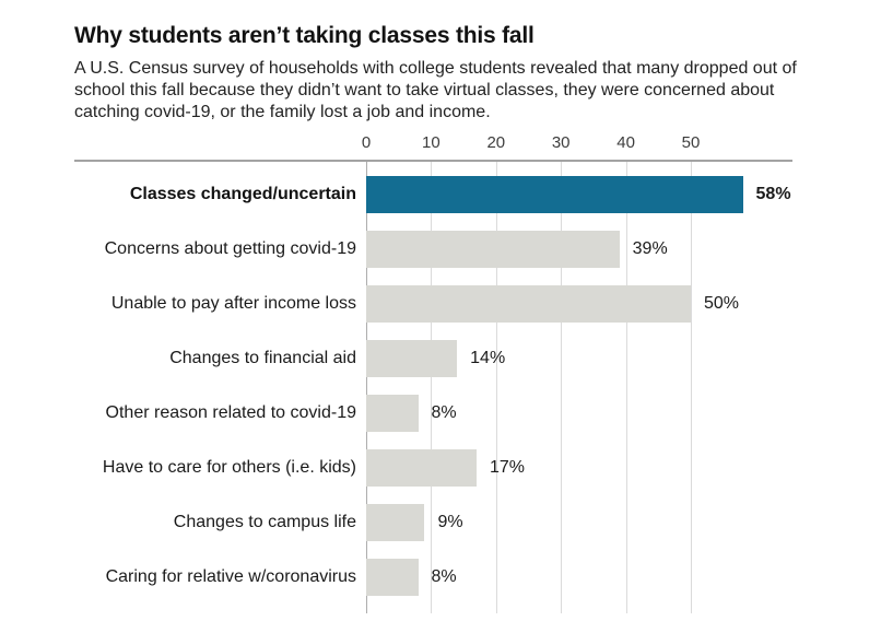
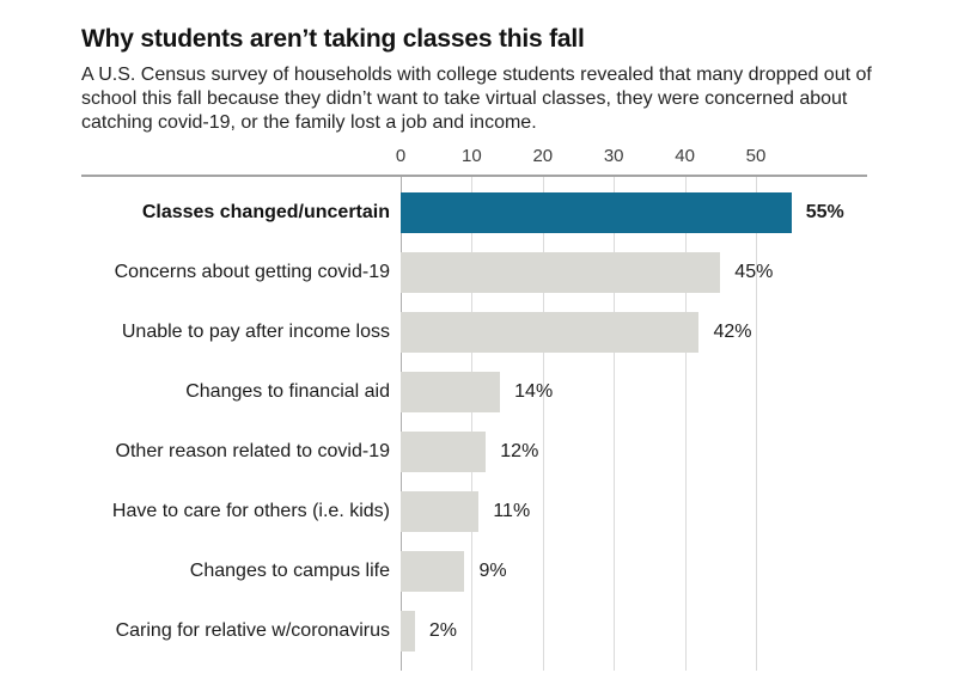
Classes changed/uncertain: 58% -> 55%
Concerns about getting covid-19: 39% -> 45%
Unable to pay after income loss: 50% -> 42%
Other reason related to covid-19: 8% -> 12%
Have to care for others (i.e. kids): 17% -> 11%
Caring for relative w/coronavirus: 8% -> 2%
